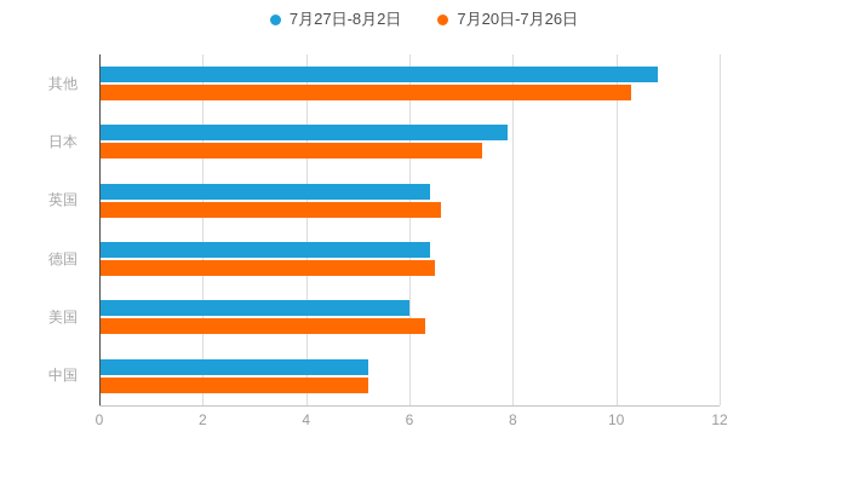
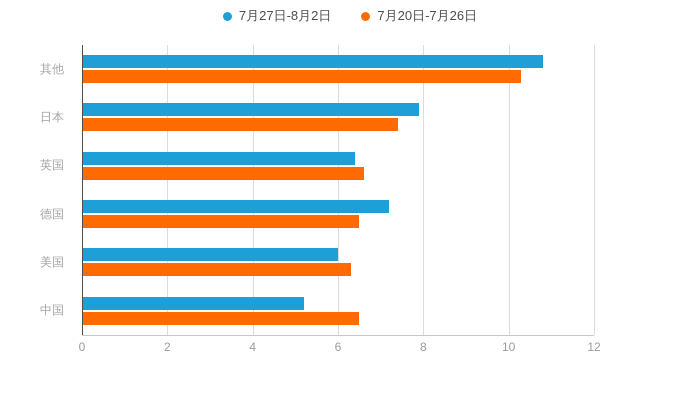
7月27日-8月2日/德国: 6.4 -> 7.2
7月20日-7月26日/中国: 5.2 -> 6.5
